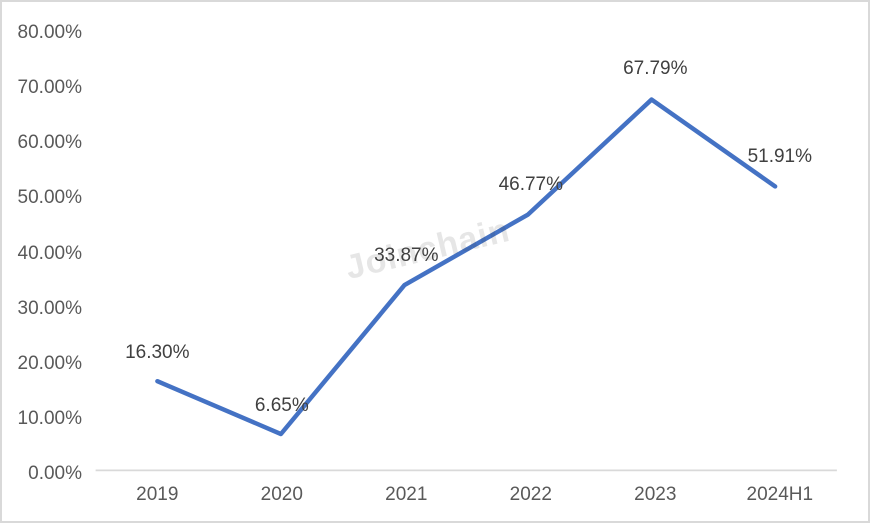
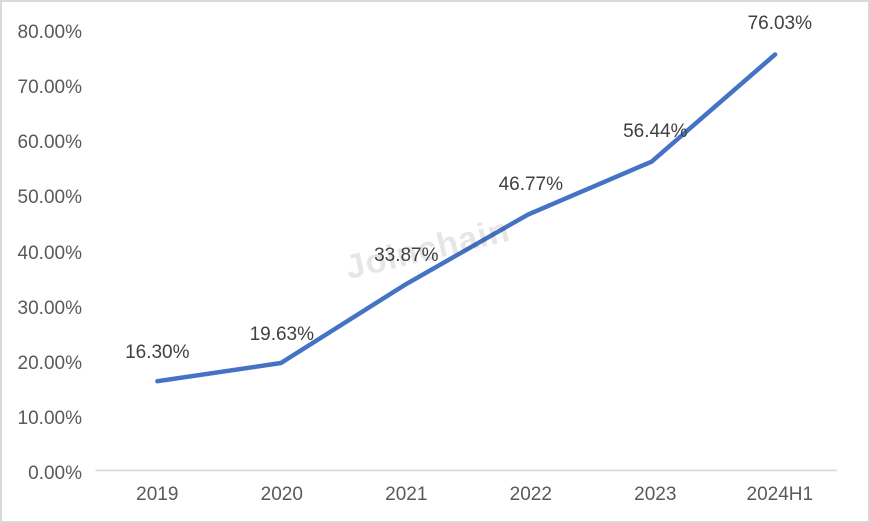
2020: 6.65% -> 19.63%
2023: 67.79% -> 56.44%
2024H1: 51.91% -> 76.03%
